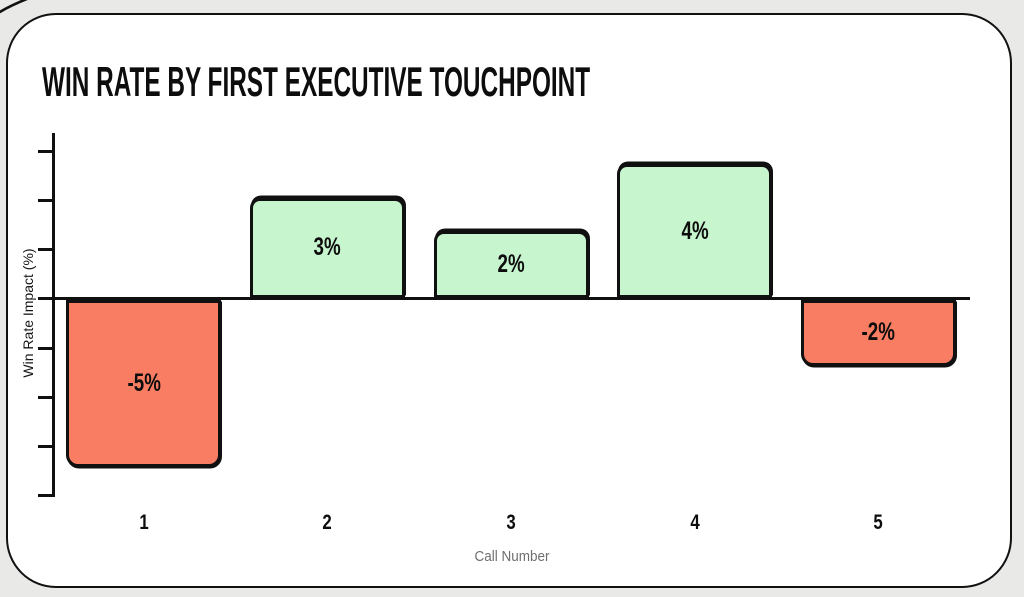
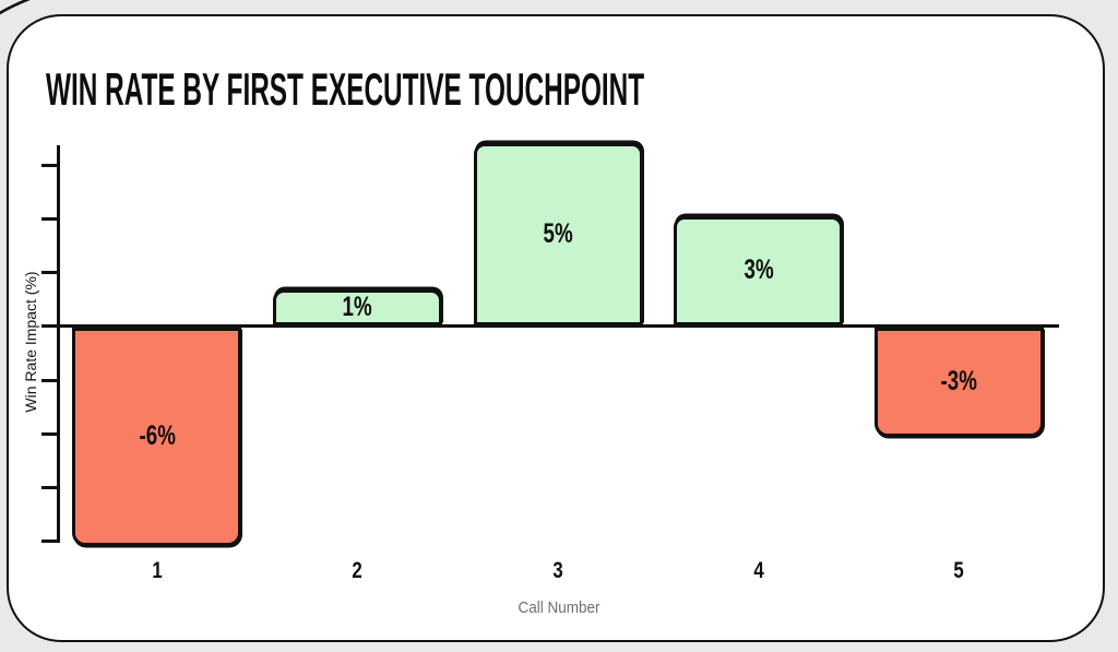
1: -5% -> -6%
2: 3% -> 1%
3: 2% -> 5%
4: 4% -> 3%
5: -2% -> -3%
